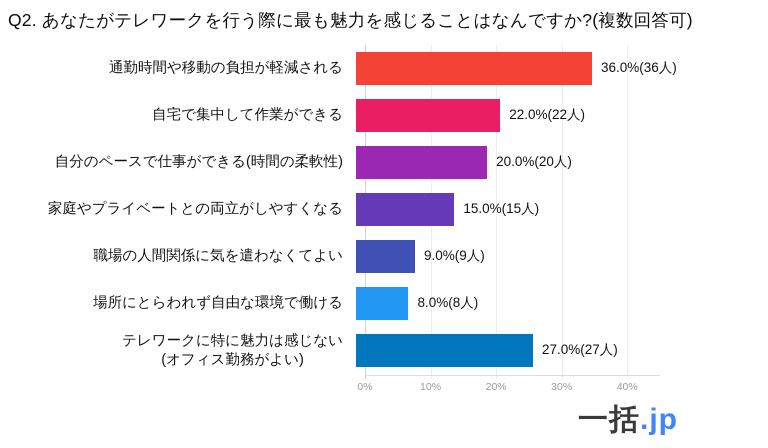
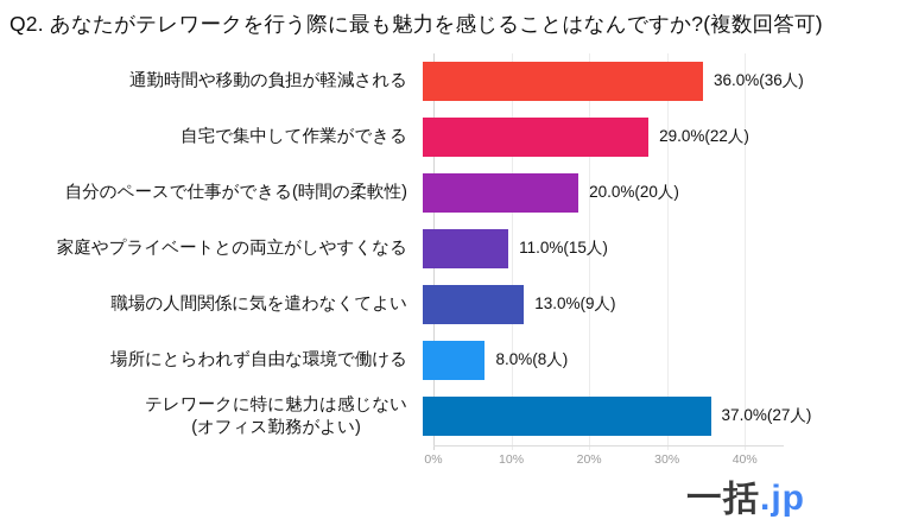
自宅で集中して作業ができる: 22.0 -> 29.0
家庭やプライベートとの両立がしやすくなる: 15.0 -> 11.0
職場の人間関係に気を遣わなくてよい: 9.0 -> 13.0
テレワークに特に魅力は感じない (オフィス勤務がよい): 27.0 -> 37.0
